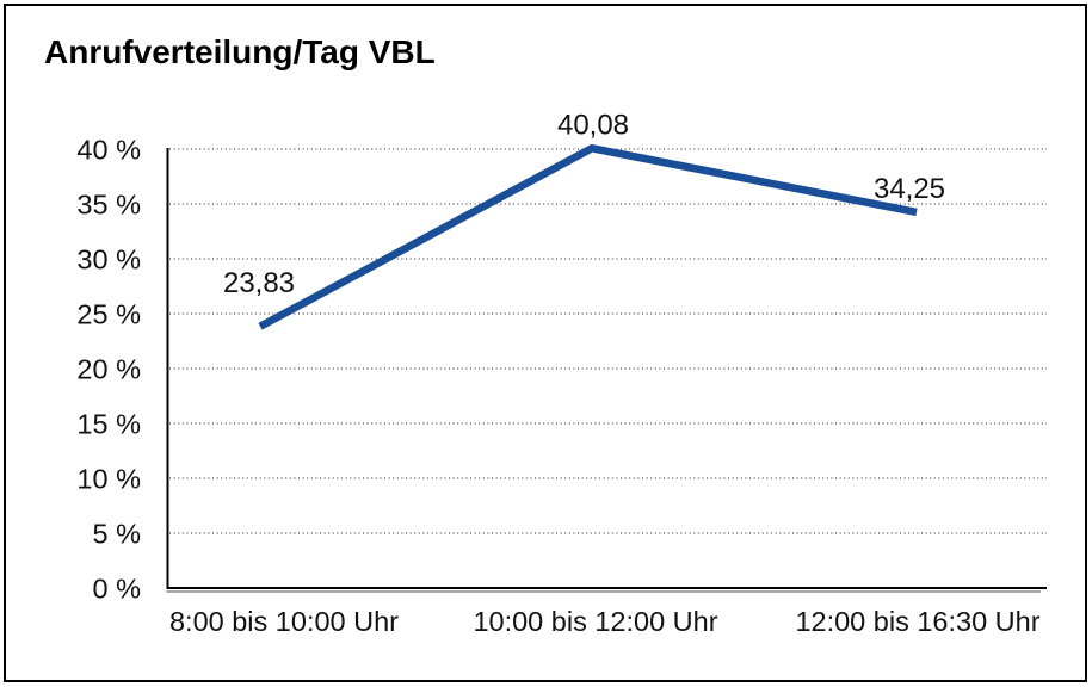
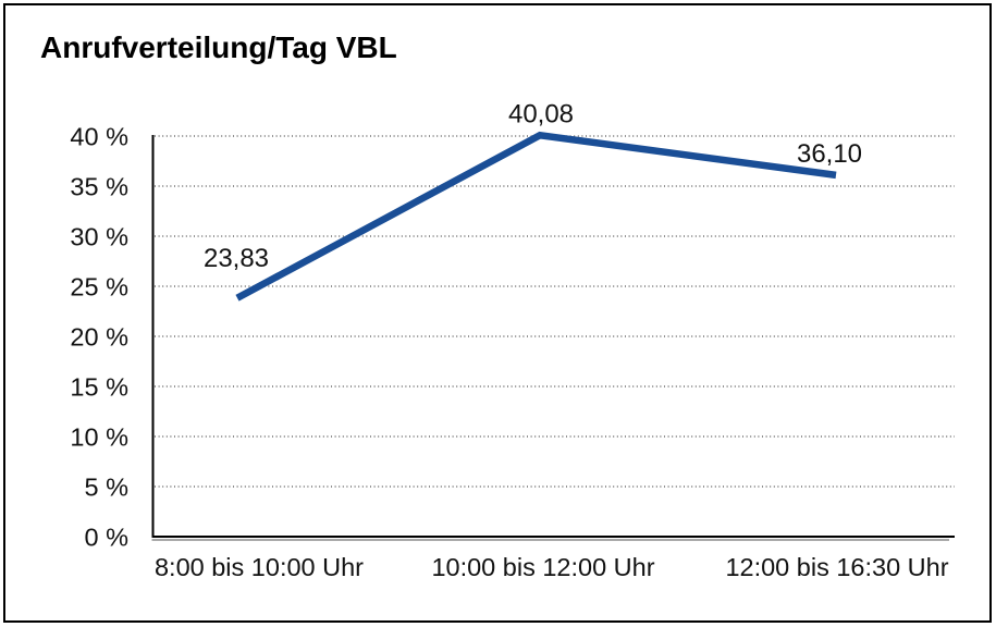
12:00 bis 16:30 Uhr: 34,25 -> 36,10
